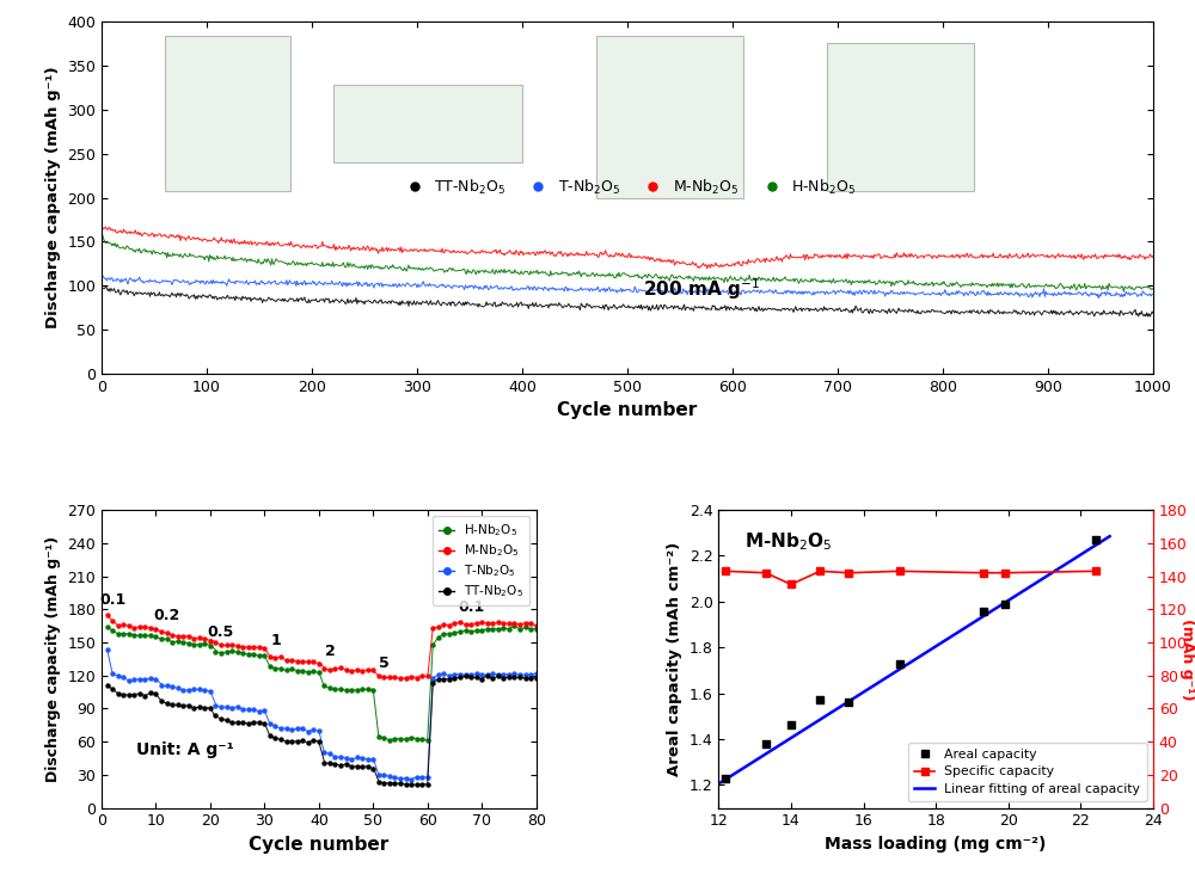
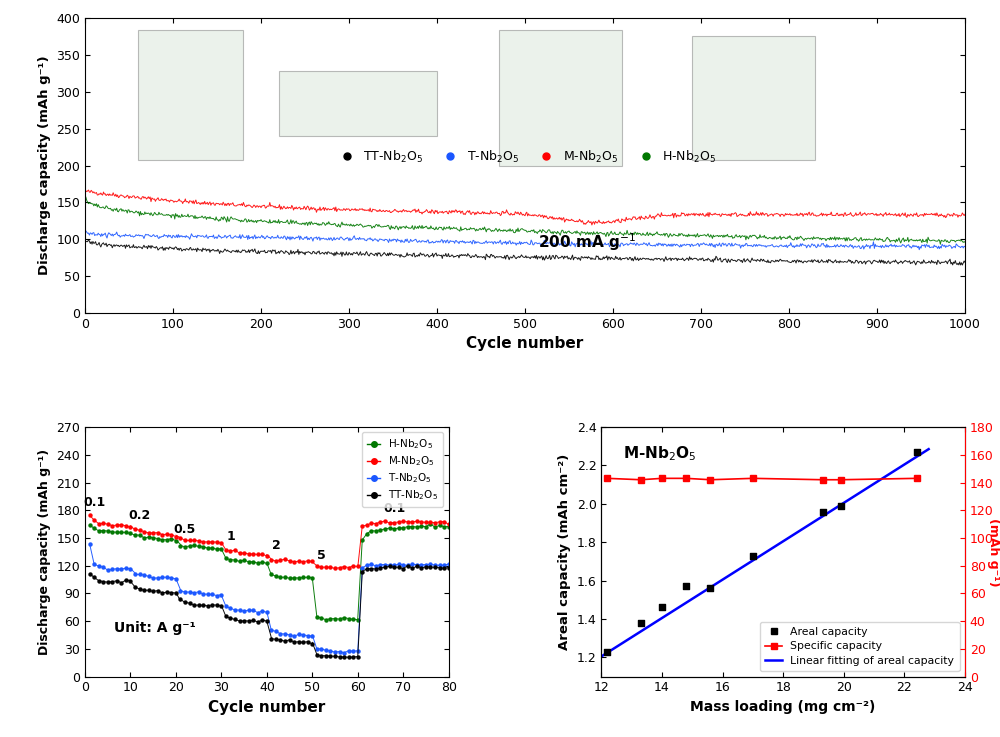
Specific capacity/14: 135 -> 143
